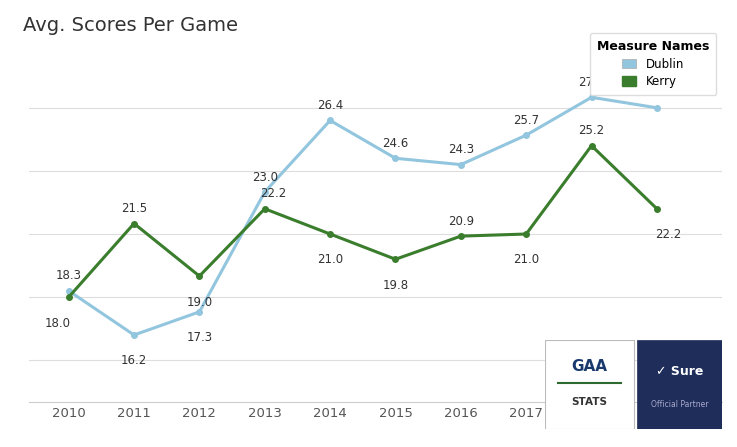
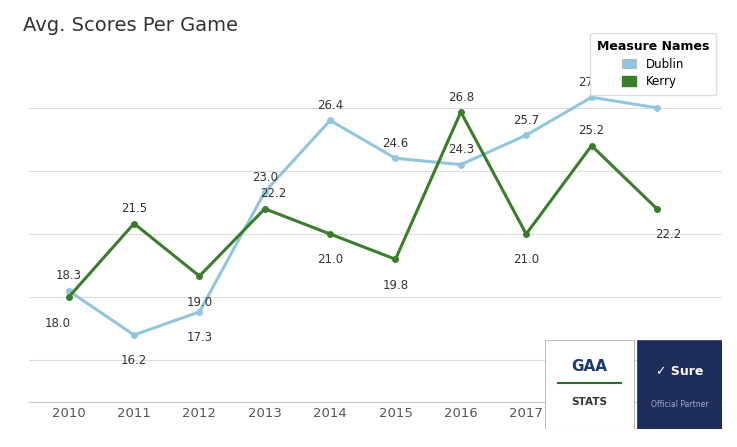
Kerry/2016: 20.9 -> 26.8
